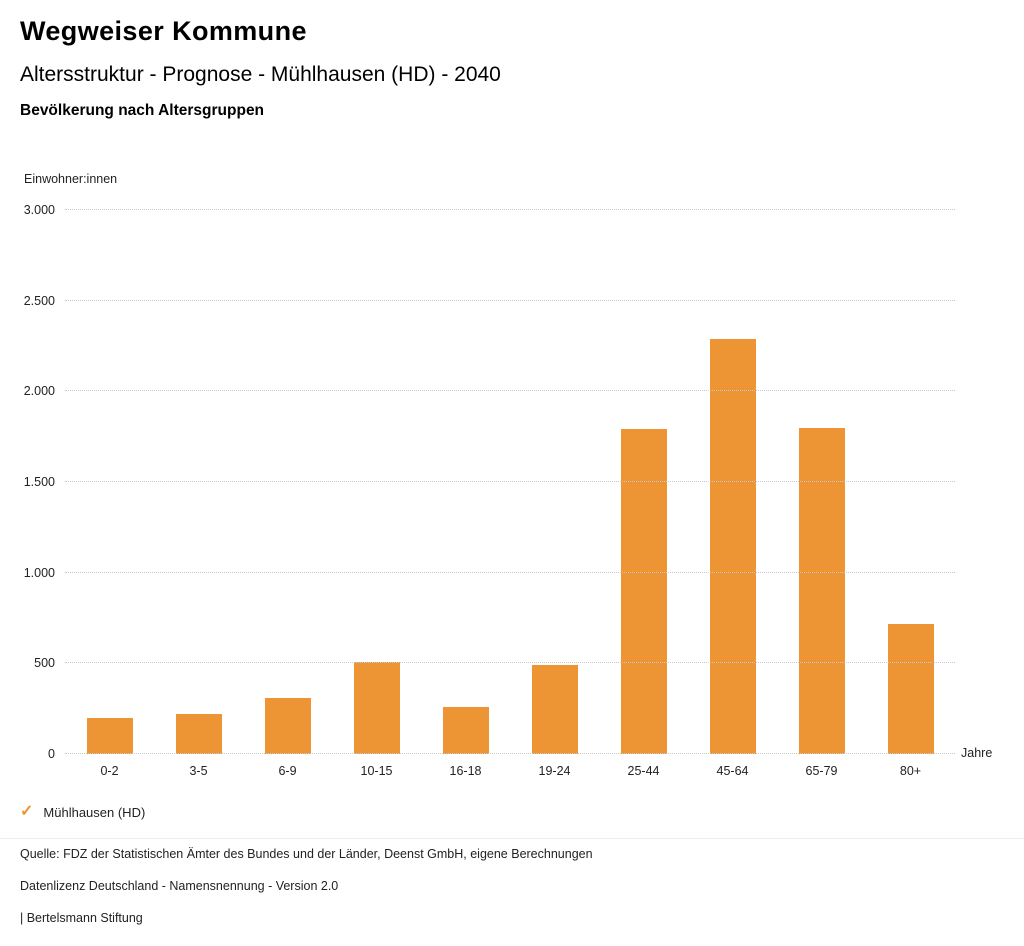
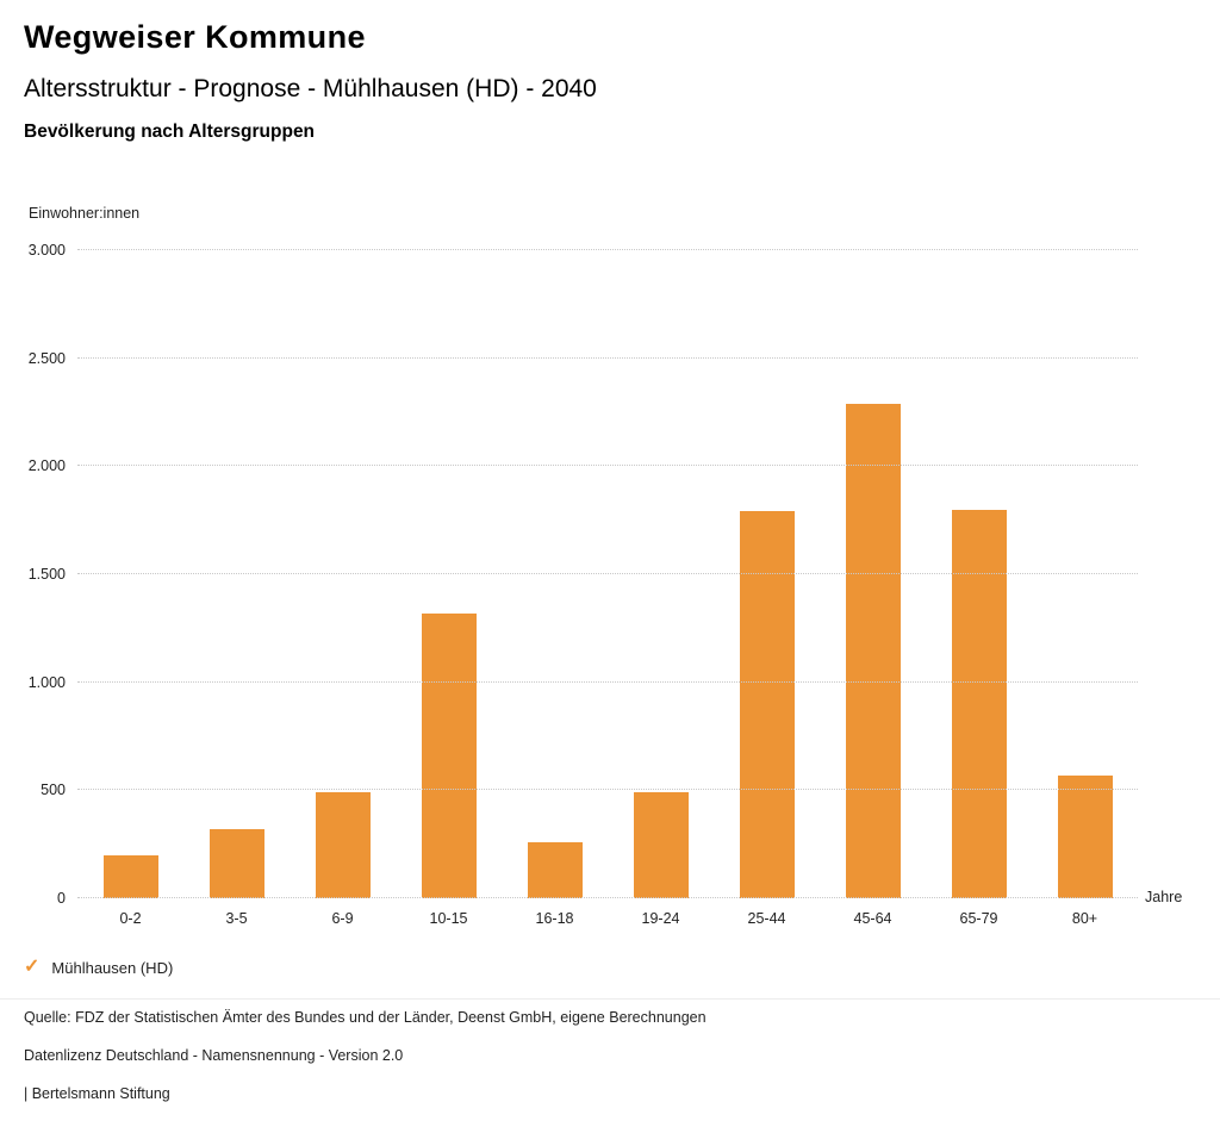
3-5: 220 -> 320
6-9: 310 -> 490
10-15: 510 -> 1320
80+: 720 -> 570
